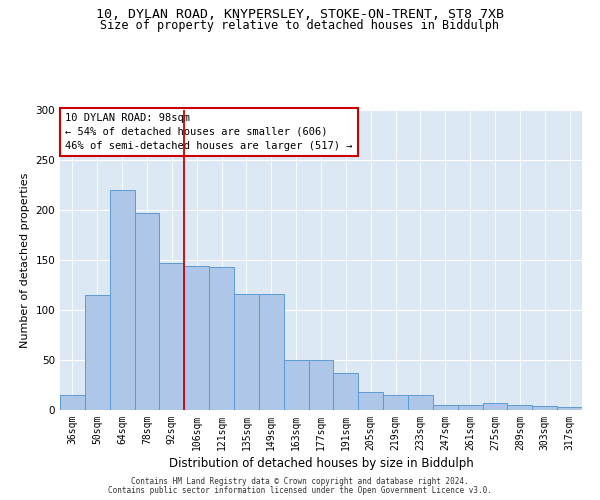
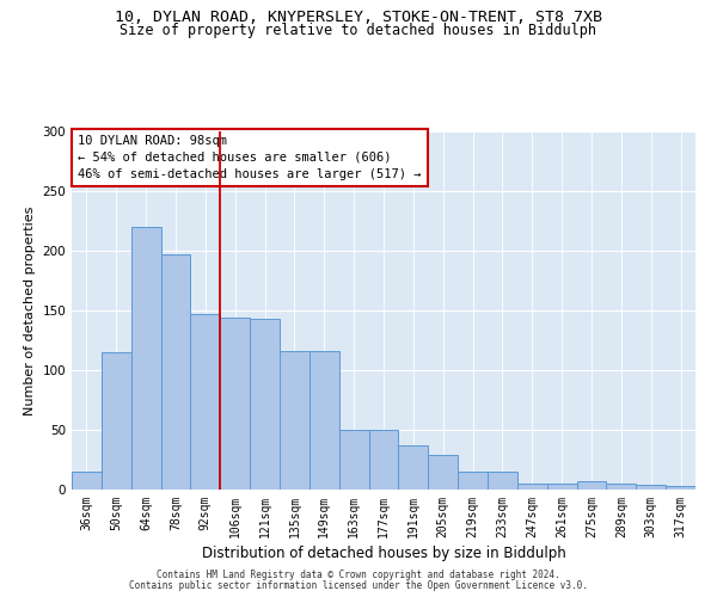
205sqm: 18 -> 29
